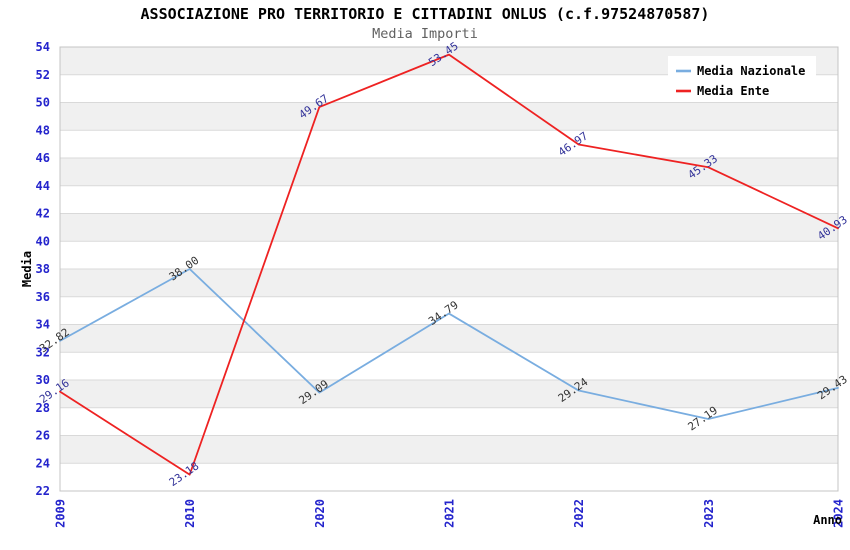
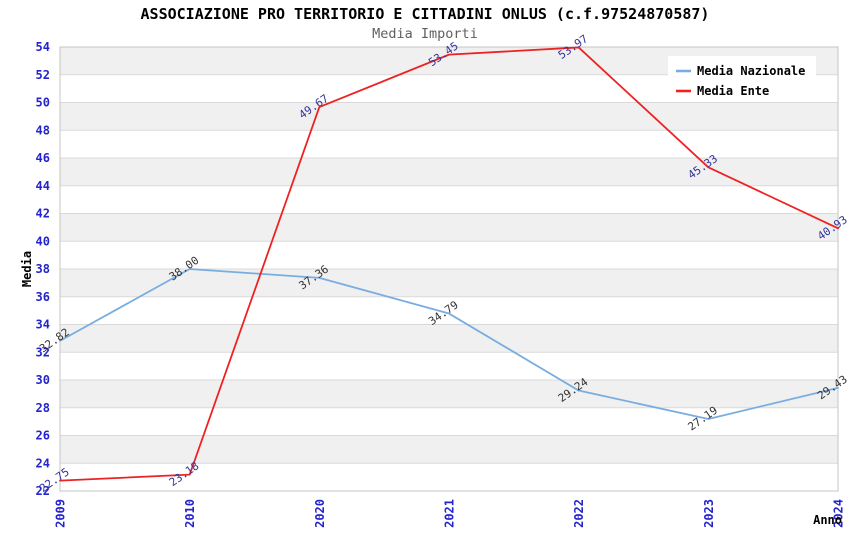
Media Ente/2009: 29.16 -> 22.75
Media Nazionale/2020: 29.09 -> 37.36
Media Ente/2022: 46.97 -> 53.97
